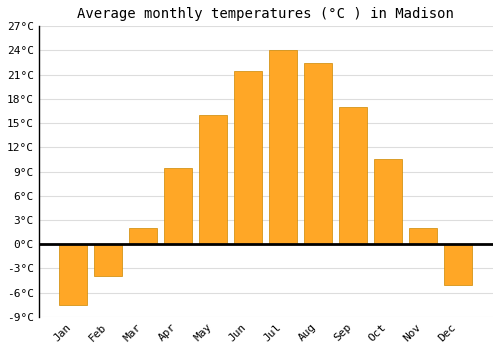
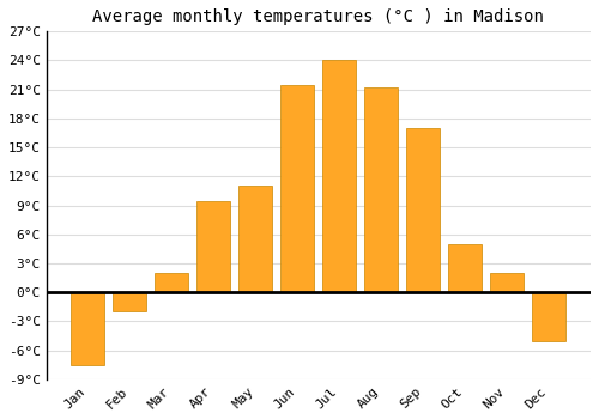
Feb: -4.0°C -> -2.0°C
May: 16.0°C -> 11.0°C
Aug: 22.5°C -> 21.2°C
Oct: 10.5°C -> 5.0°C
